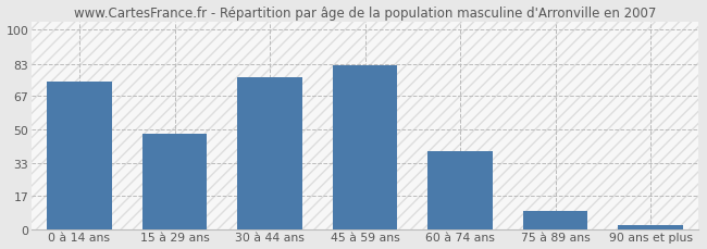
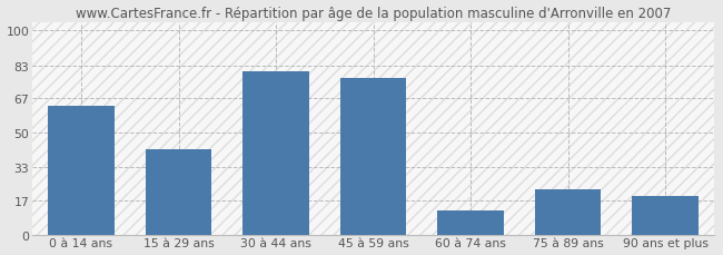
0 à 14 ans: 74 -> 63
15 à 29 ans: 48 -> 42
30 à 44 ans: 76 -> 80
45 à 59 ans: 82 -> 77
60 à 74 ans: 39 -> 12
75 à 89 ans: 9 -> 22
90 ans et plus: 2 -> 19
